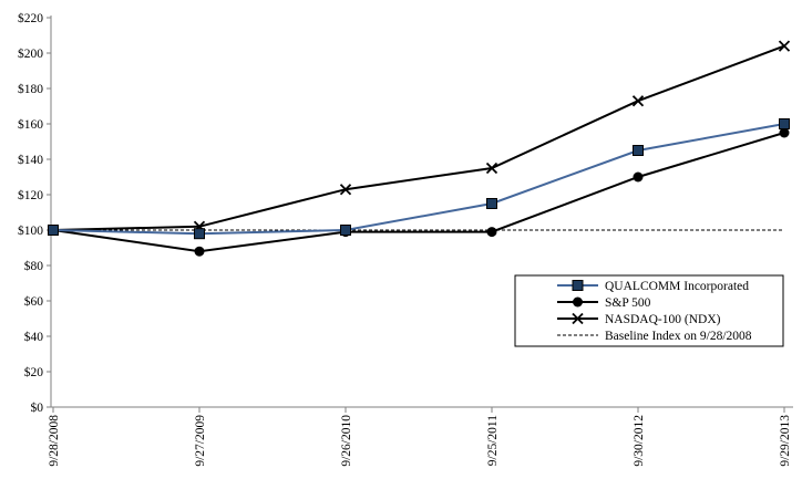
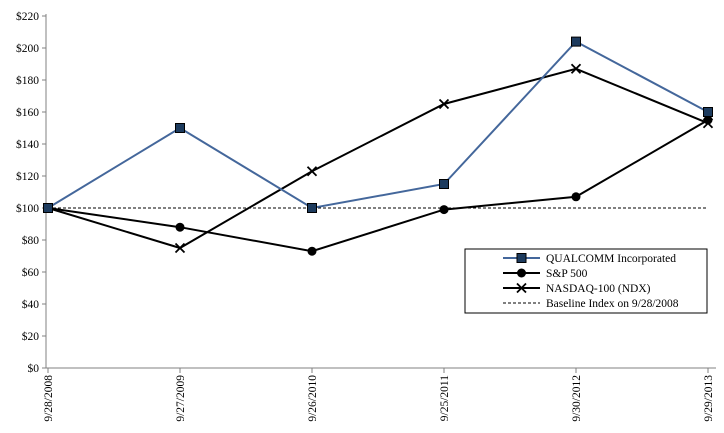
QUALCOMM Incorporated/9/27/2009: $98 -> $150
NASDAQ-100 (NDX)/9/27/2009: $102 -> $75
S&P 500/9/26/2010: $99 -> $73
NASDAQ-100 (NDX)/9/25/2011: $135 -> $165
QUALCOMM Incorporated/9/30/2012: $145 -> $204
S&P 500/9/30/2012: $130 -> $107
NASDAQ-100 (NDX)/9/30/2012: $173 -> $187
NASDAQ-100 (NDX)/9/29/2013: $204 -> $153
